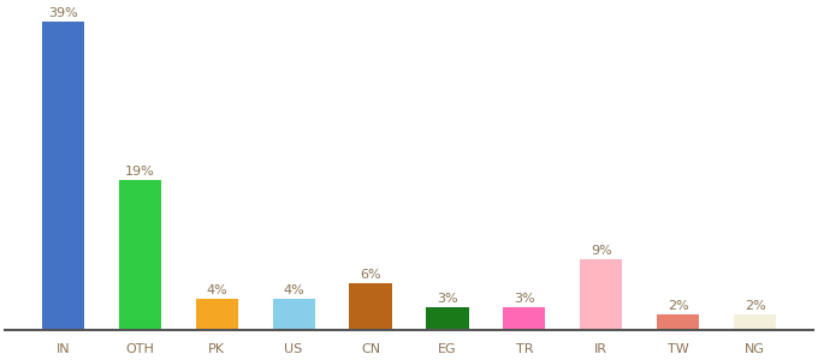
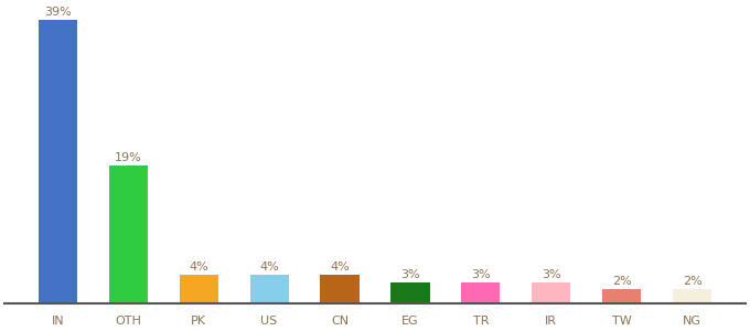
CN: 6% -> 4%
IR: 9% -> 3%
